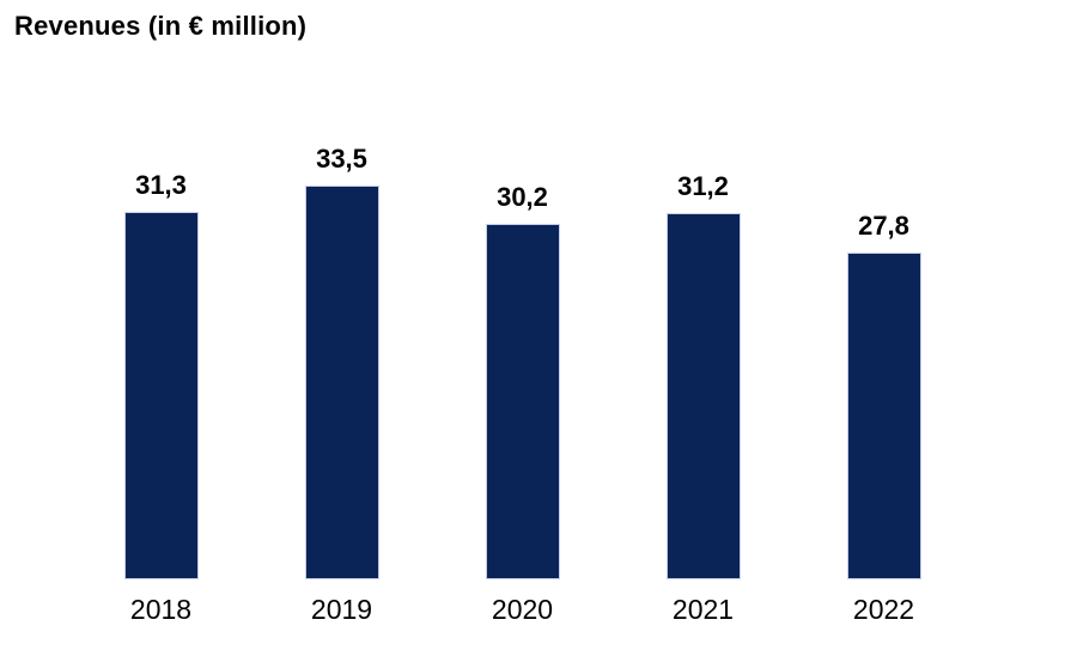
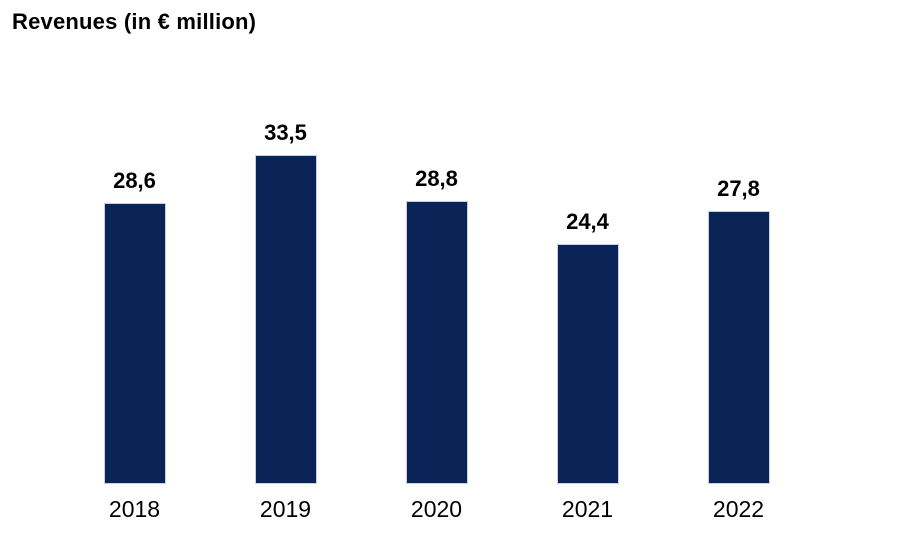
2018: 31,3 -> 28,6
2020: 30,2 -> 28,8
2021: 31,2 -> 24,4
